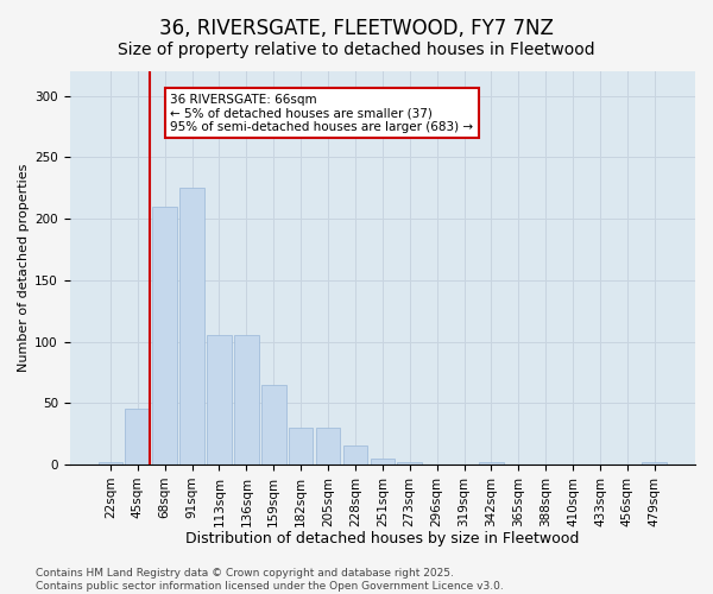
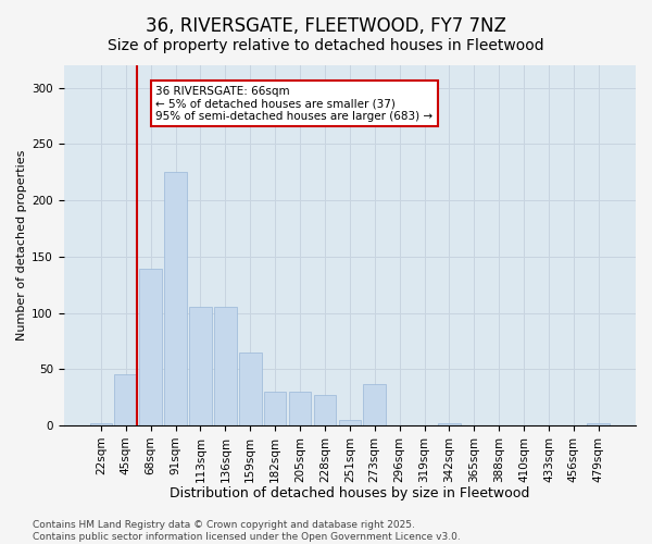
68sqm: 210 -> 139
228sqm: 15 -> 27
273sqm: 2 -> 37
